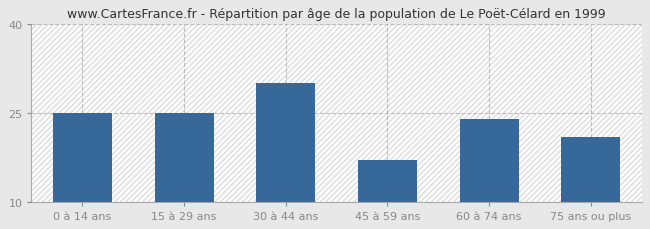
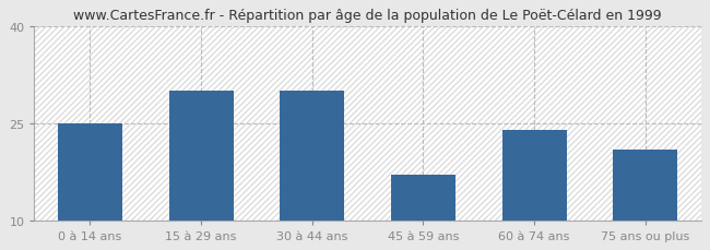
15 à 29 ans: 25 -> 30
